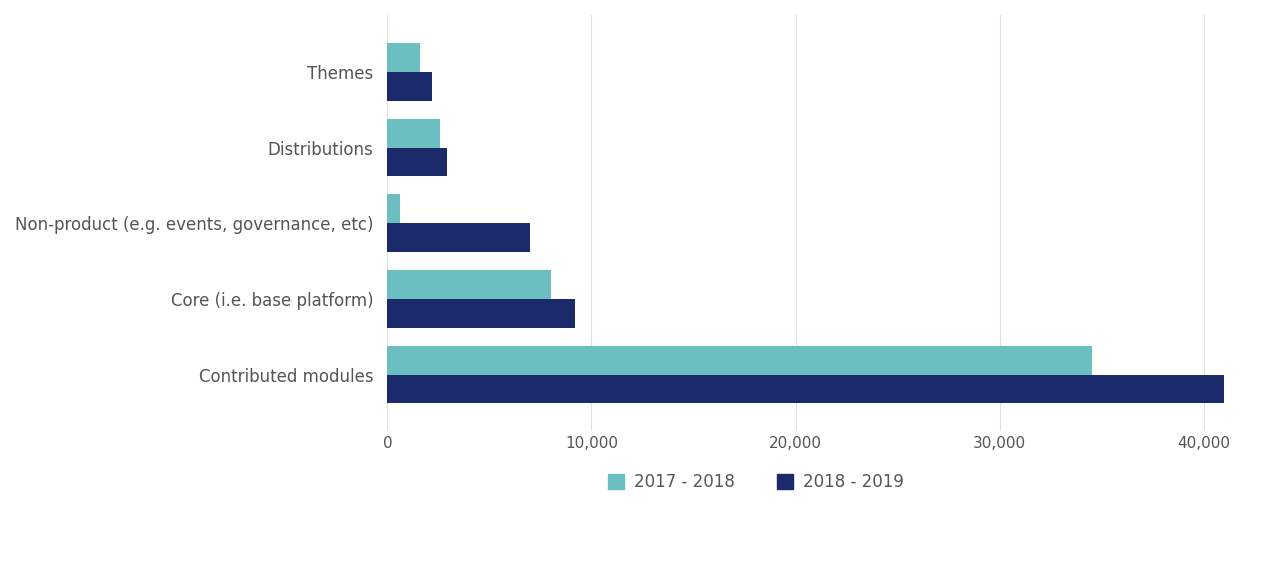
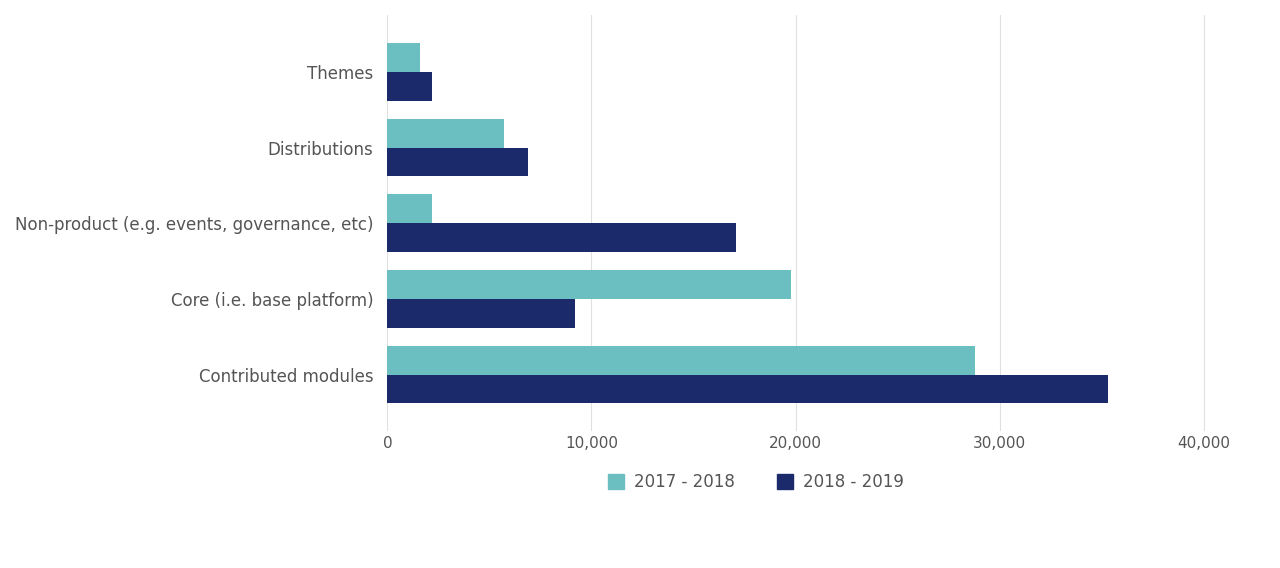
2017 - 2018/Distributions: 2,600 -> 5,700
2018 - 2019/Distributions: 2,900 -> 6,900
2017 - 2018/Non-product (e.g. events, governance, etc): 600 -> 2,200
2018 - 2019/Non-product (e.g. events, governance, etc): 7,000 -> 17,100
2017 - 2018/Core (i.e. base platform): 8,000 -> 19,800
2017 - 2018/Contributed modules: 34,500 -> 28,800
2018 - 2019/Contributed modules: 41,000 -> 35,300
